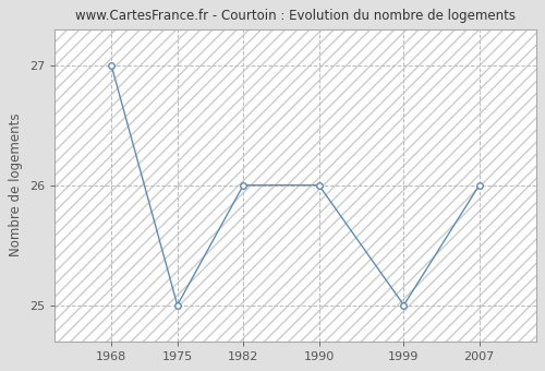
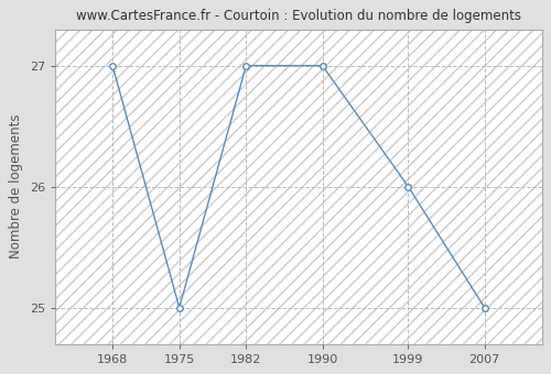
1982: 26 -> 27
1990: 26 -> 27
1999: 25 -> 26
2007: 26 -> 25
